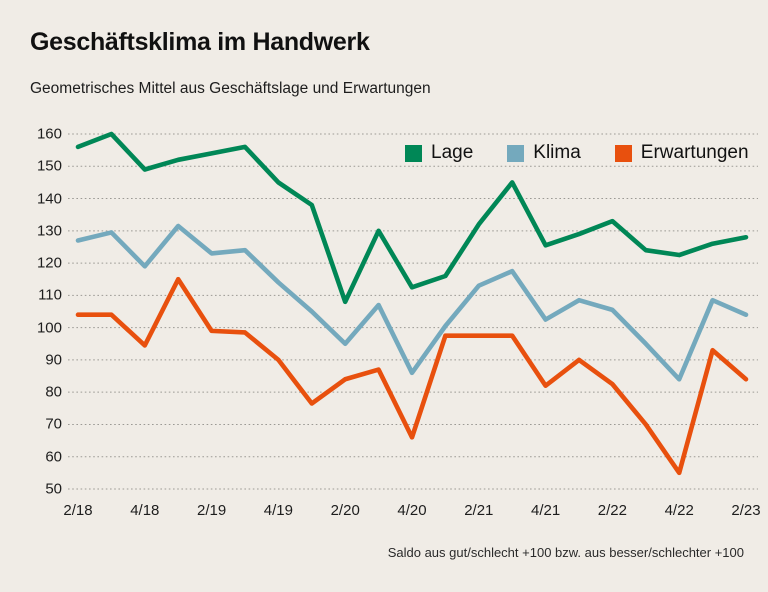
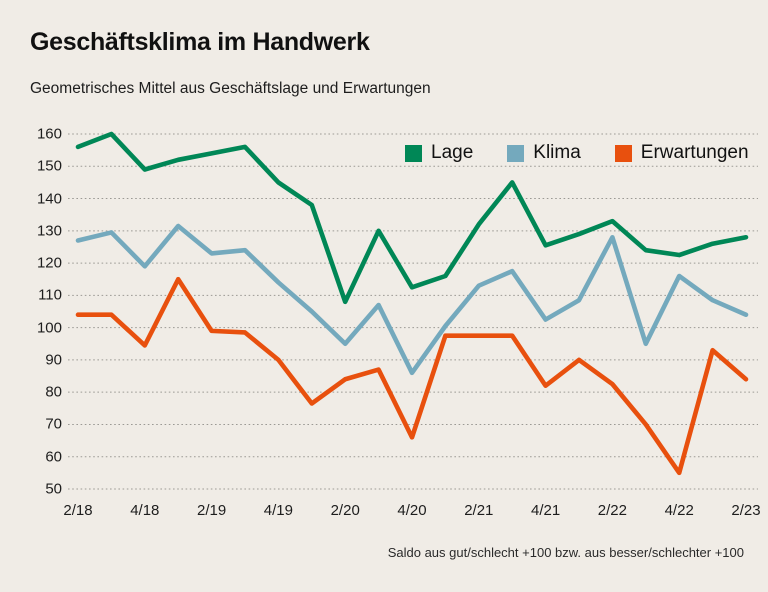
Klima/2/22: 106 -> 128
Klima/4/22: 84 -> 116
